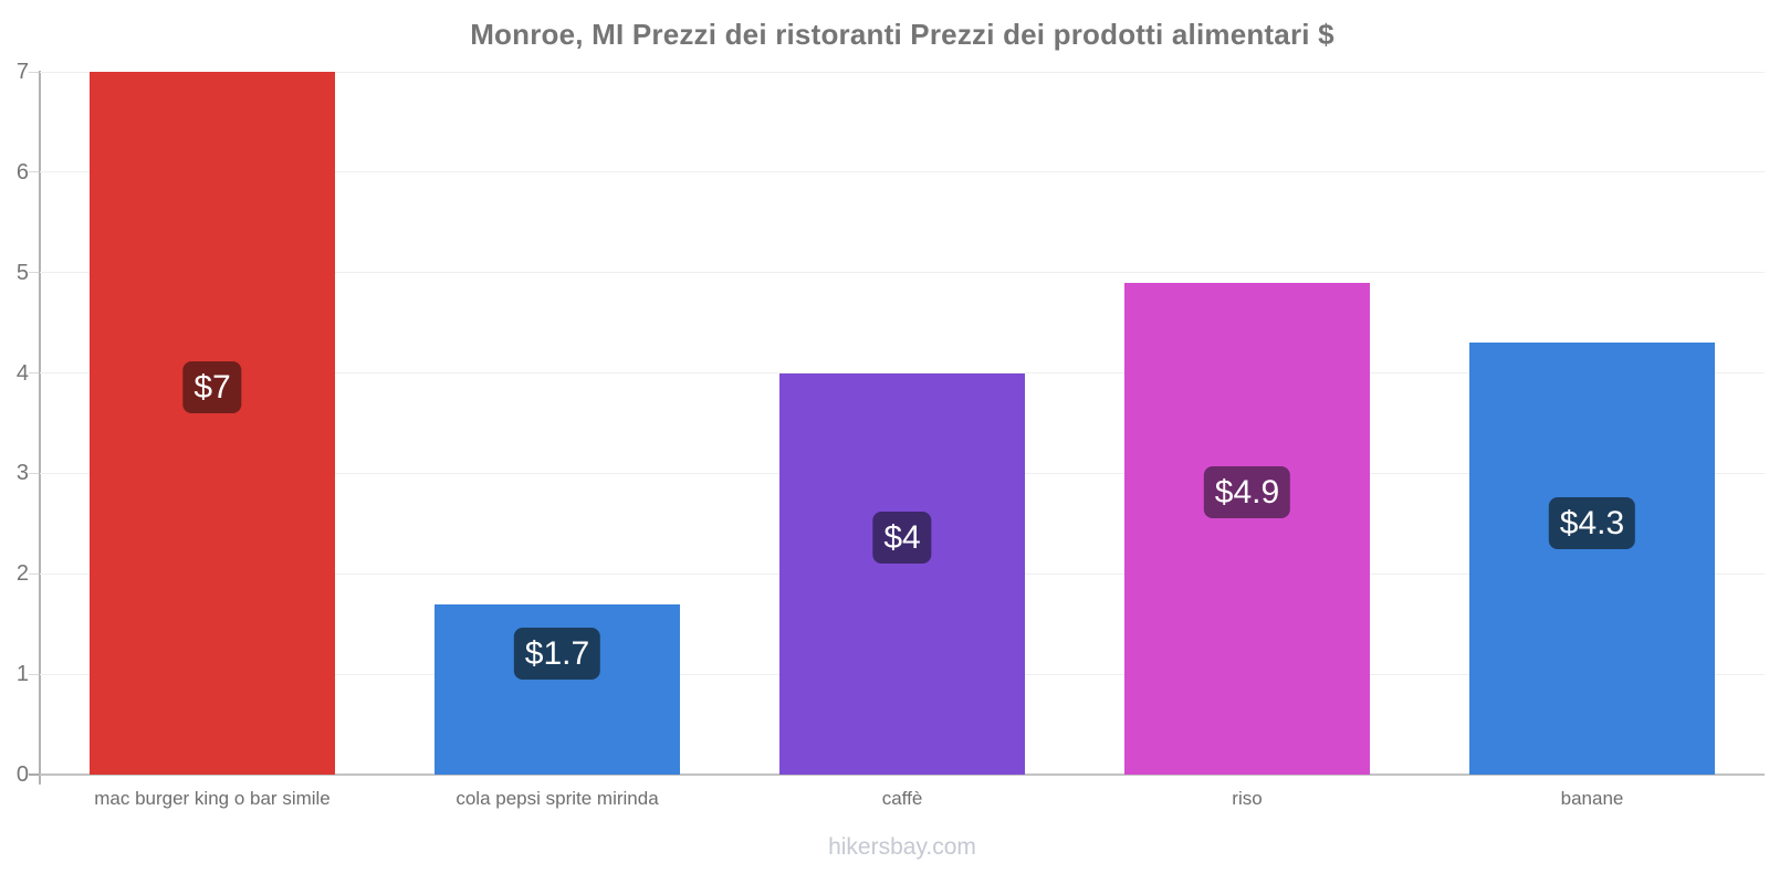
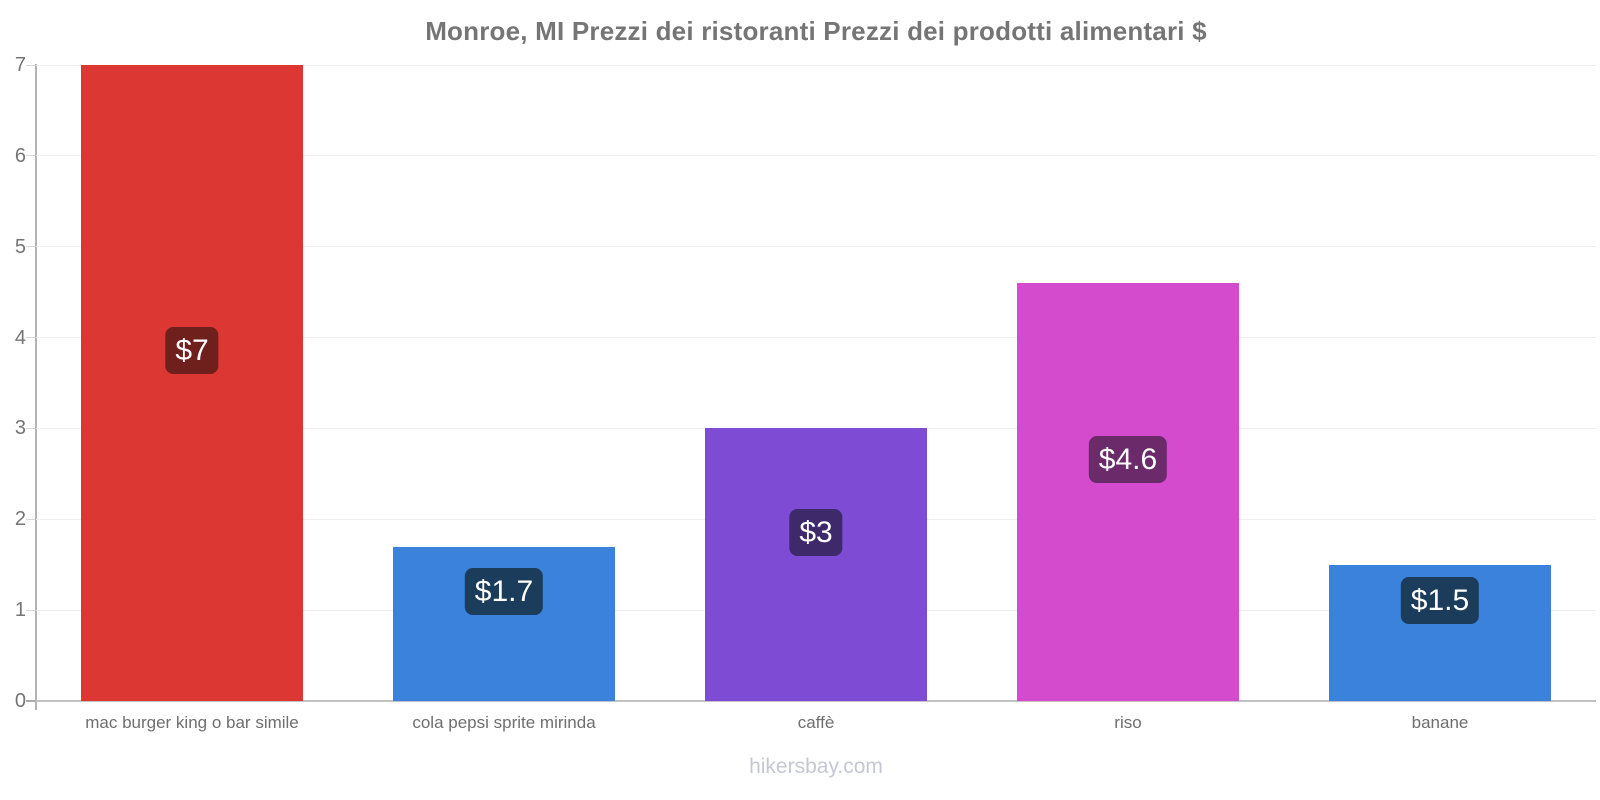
caffè: $4 -> $3
riso: $4.9 -> $4.6
banane: $4.3 -> $1.5
